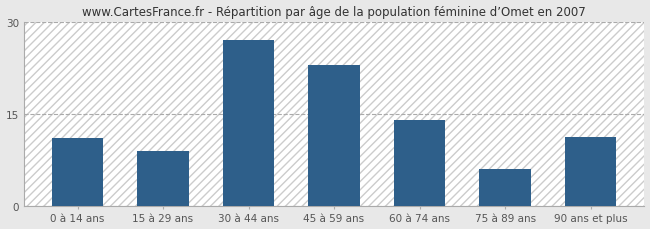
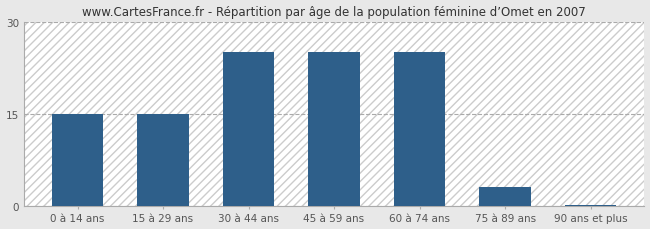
0 à 14 ans: 11.0 -> 15.0
15 à 29 ans: 9.0 -> 15.0
30 à 44 ans: 27.0 -> 25.0
45 à 59 ans: 23.0 -> 25.0
60 à 74 ans: 14.0 -> 25.0
75 à 89 ans: 6.0 -> 3.0
90 ans et plus: 11.2 -> 0.1
